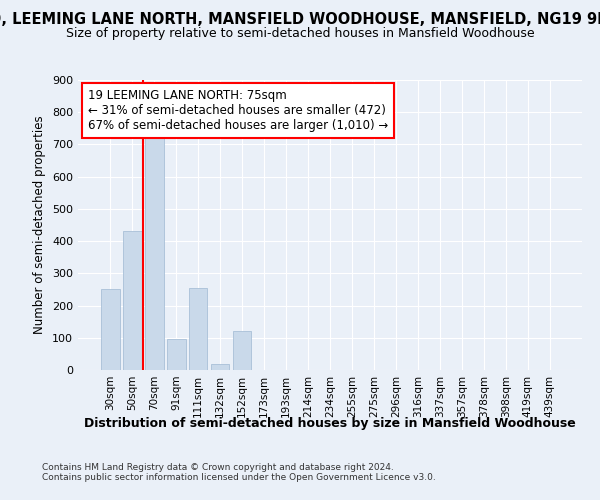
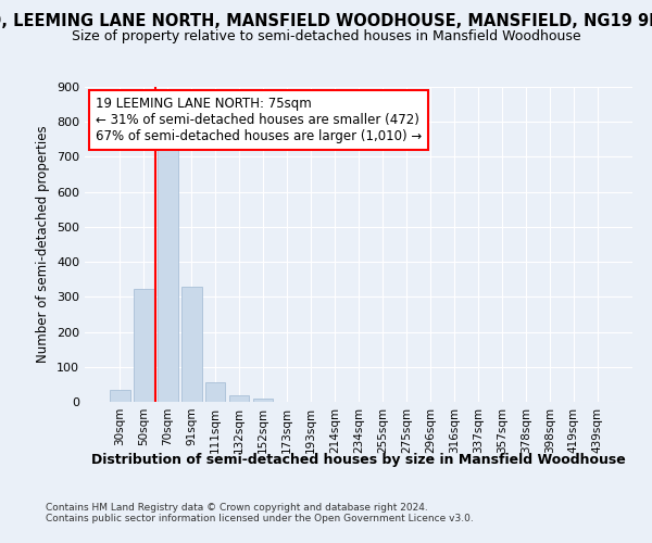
30sqm: 250 -> 33
50sqm: 430 -> 322
91sqm: 95 -> 330
111sqm: 255 -> 57
152sqm: 120 -> 10
